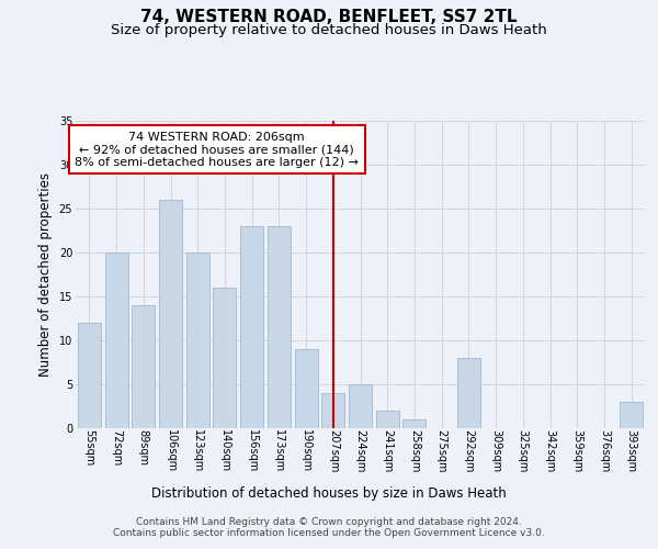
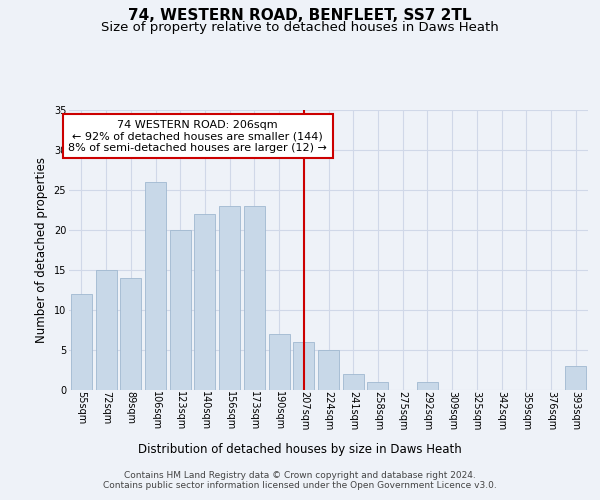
72sqm: 20 -> 15
140sqm: 16 -> 22
190sqm: 9 -> 7
207sqm: 4 -> 6
292sqm: 8 -> 1
